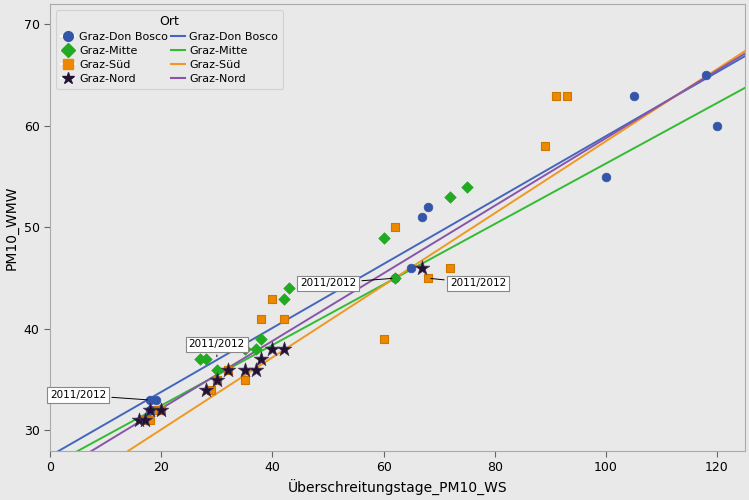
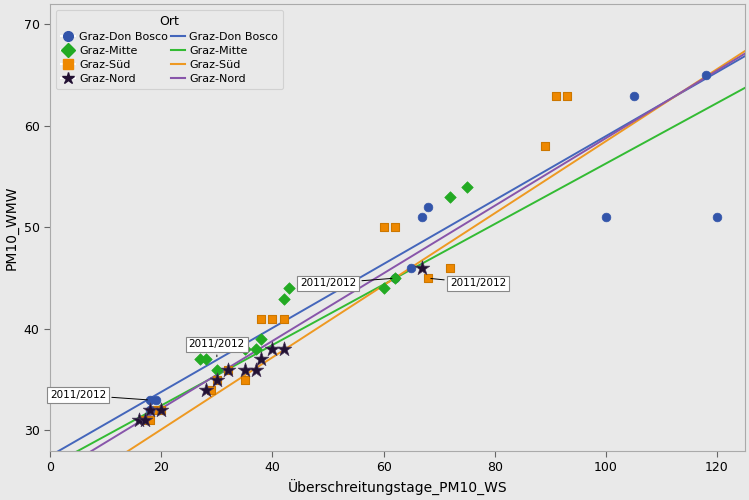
Graz-Süd/40: 43 -> 41
Graz-Mitte/60: 49 -> 44
Graz-Süd/60: 39 -> 50
Graz-Don Bosco/100: 55 -> 51
Graz-Don Bosco/120: 60 -> 51
